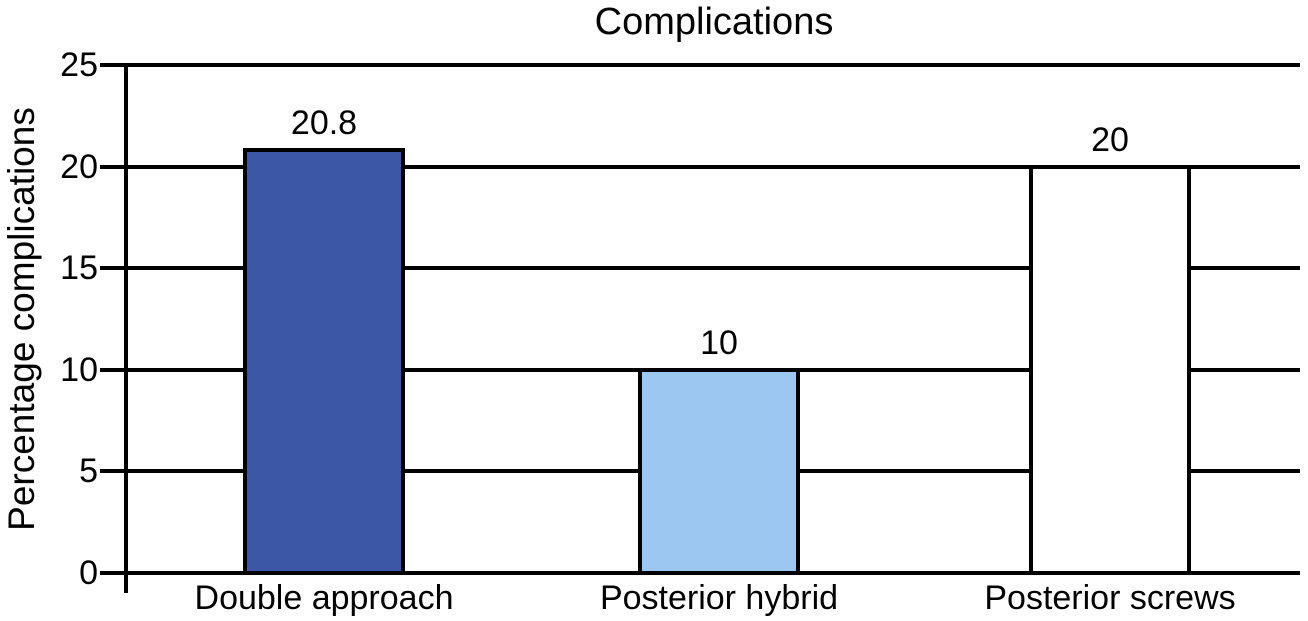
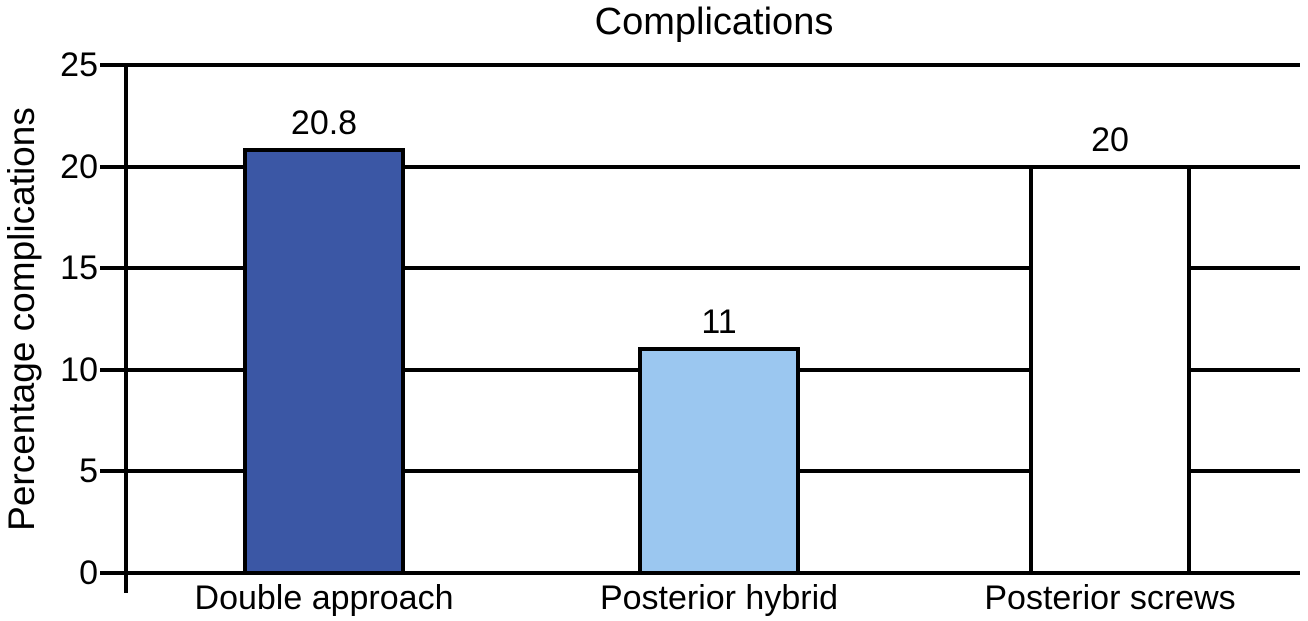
Posterior hybrid: 10 -> 11
